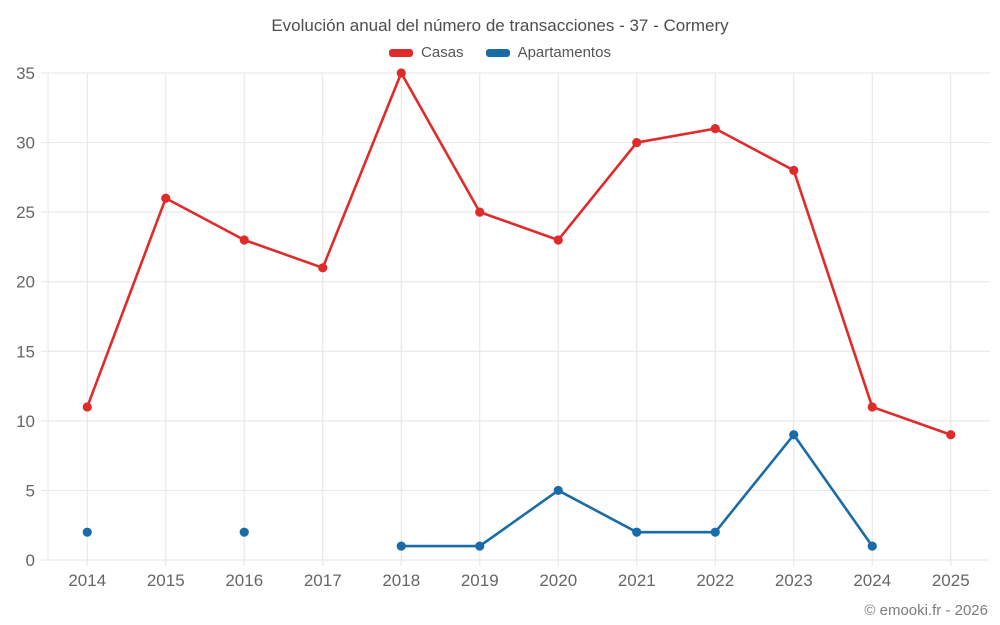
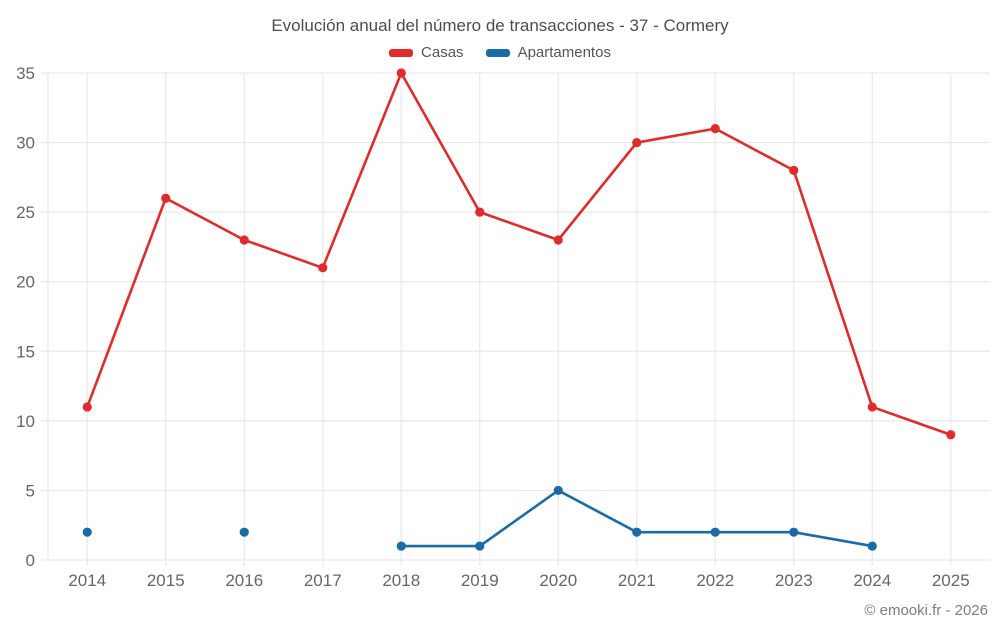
Apartamentos/2023: 9 -> 2
